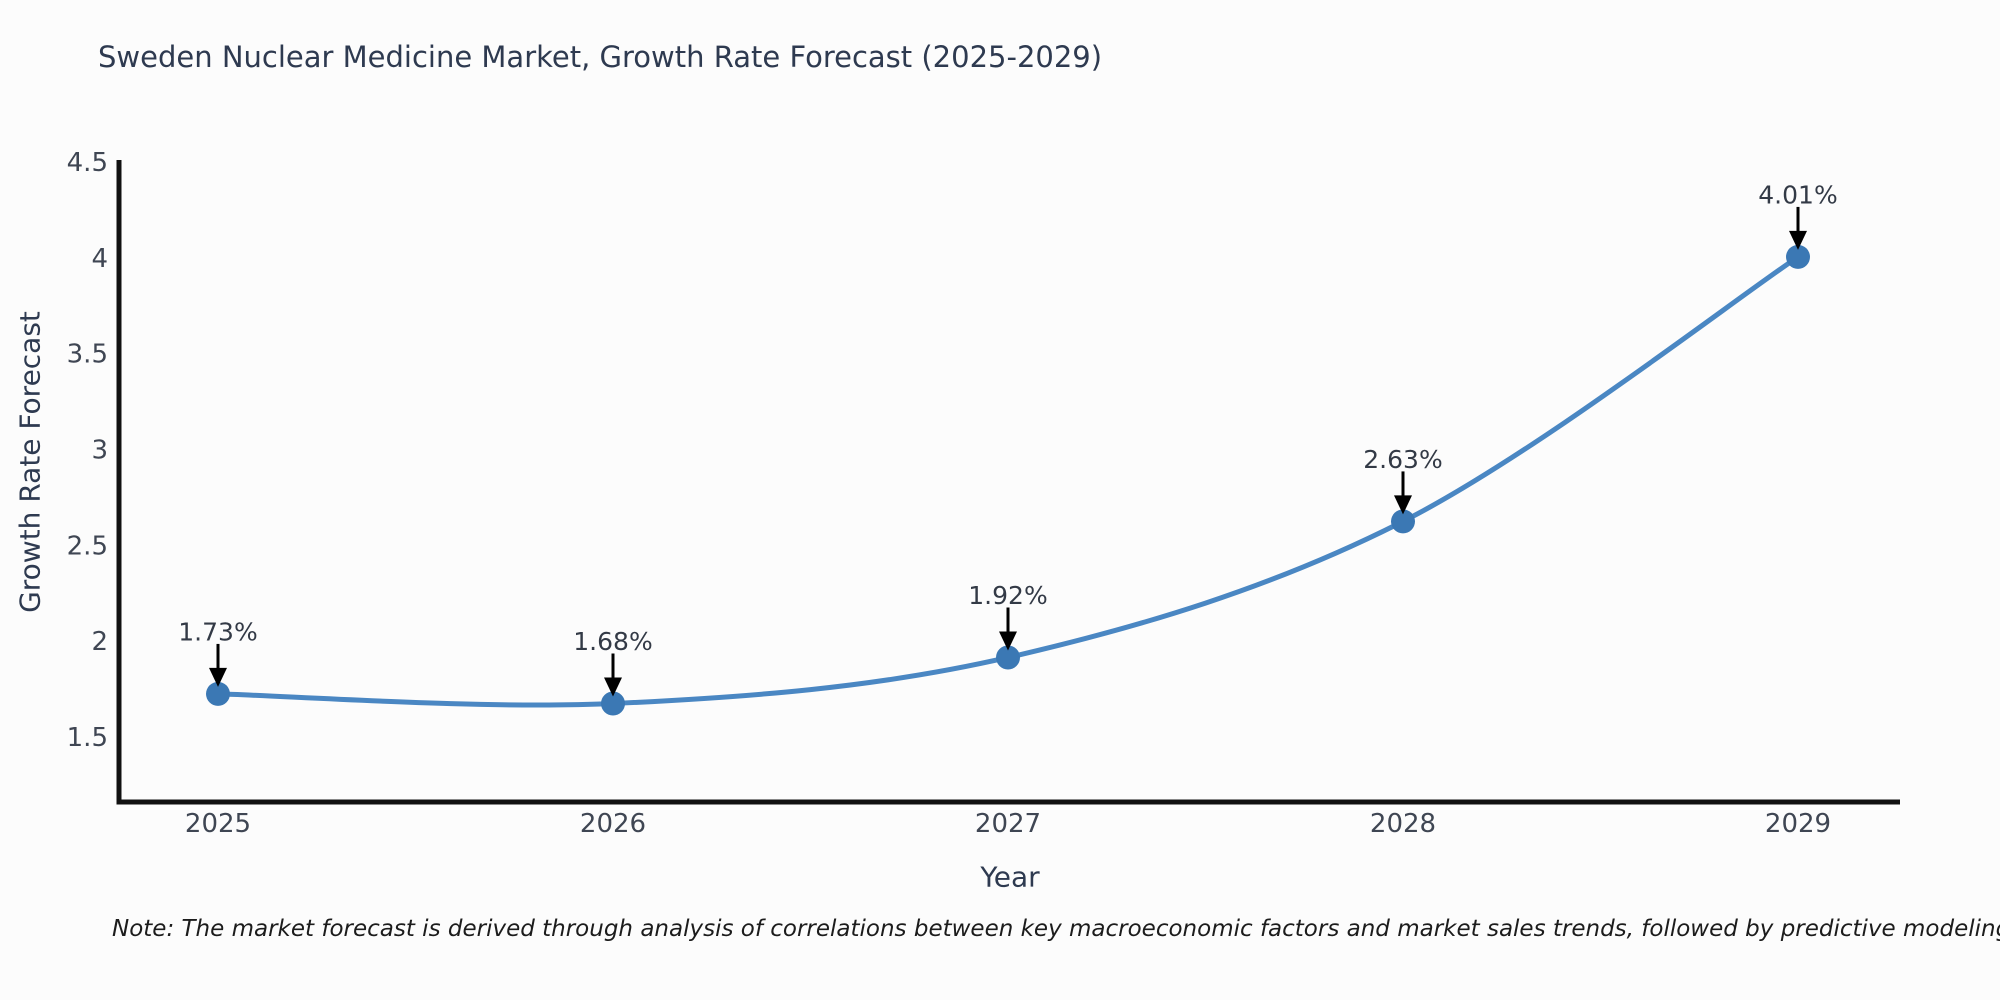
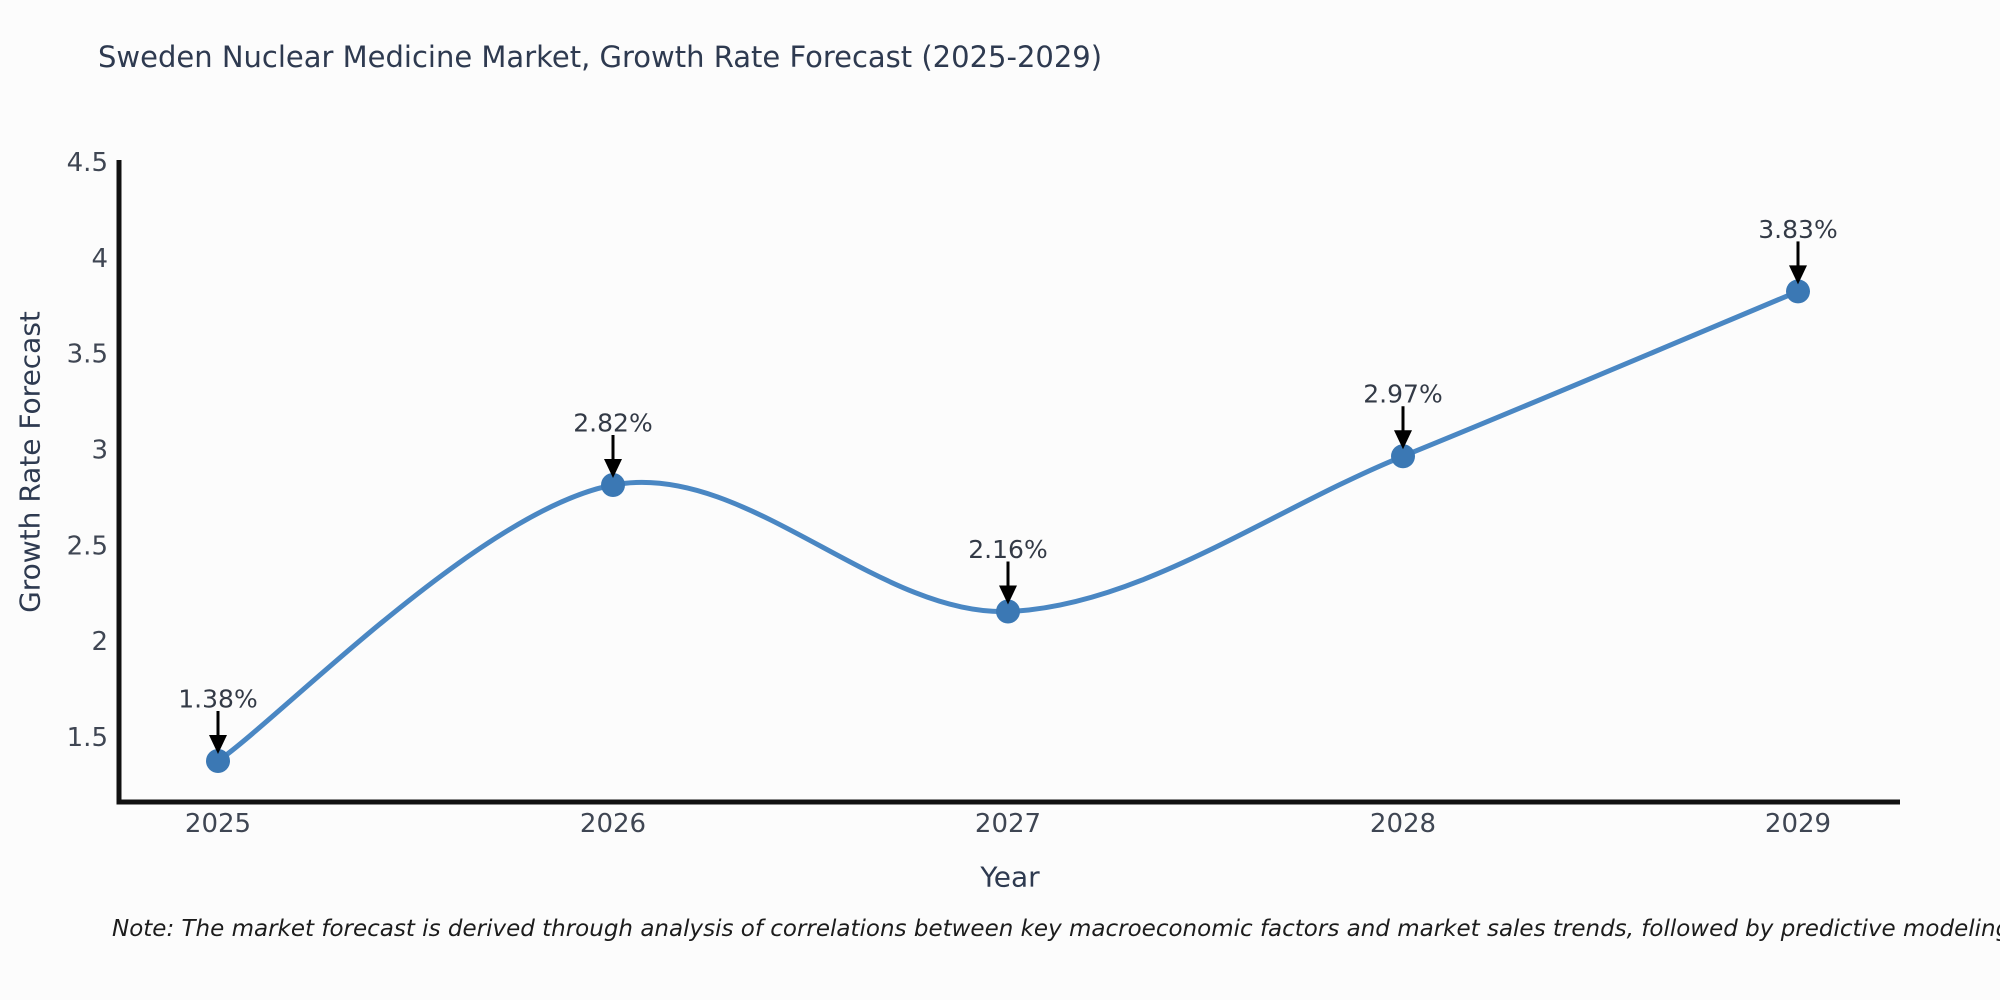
2025: 1.73% -> 1.38%
2026: 1.68% -> 2.82%
2027: 1.92% -> 2.16%
2028: 2.63% -> 2.97%
2029: 4.01% -> 3.83%
